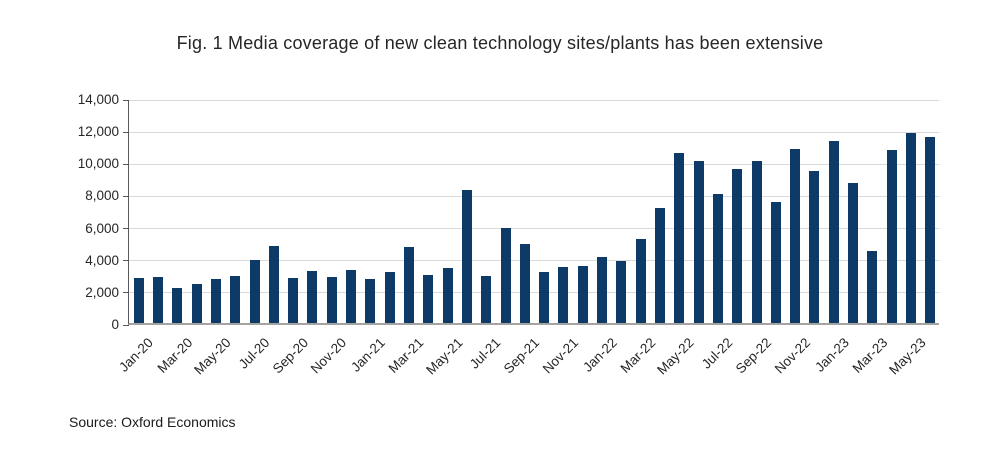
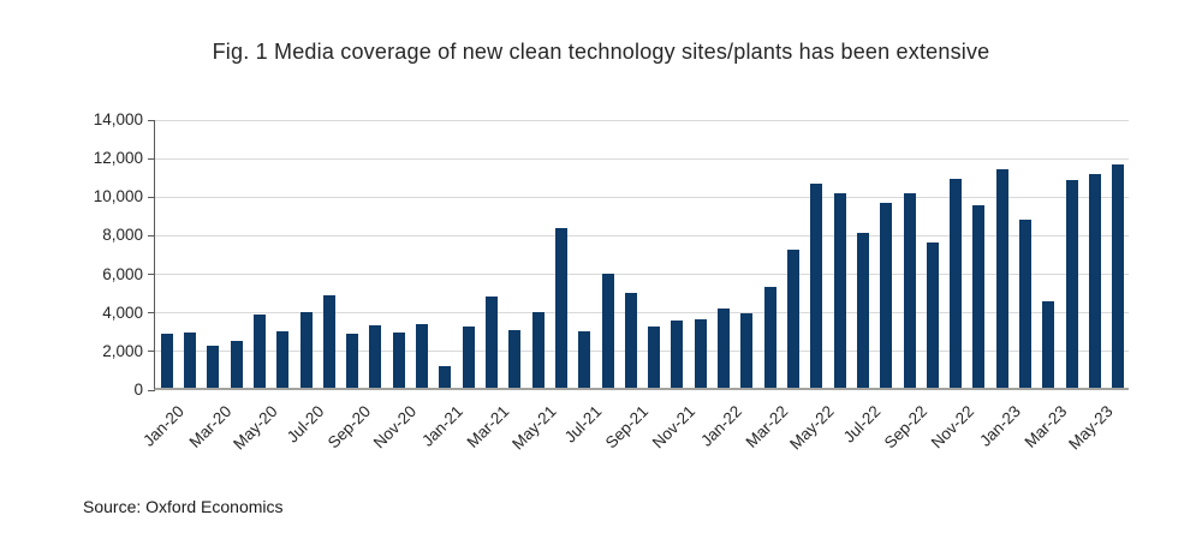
May-20: 2800 -> 3800
Jan-21: 2800 -> 1100
May-21: 3400 -> 3900
May-23: 11800 -> 11100
